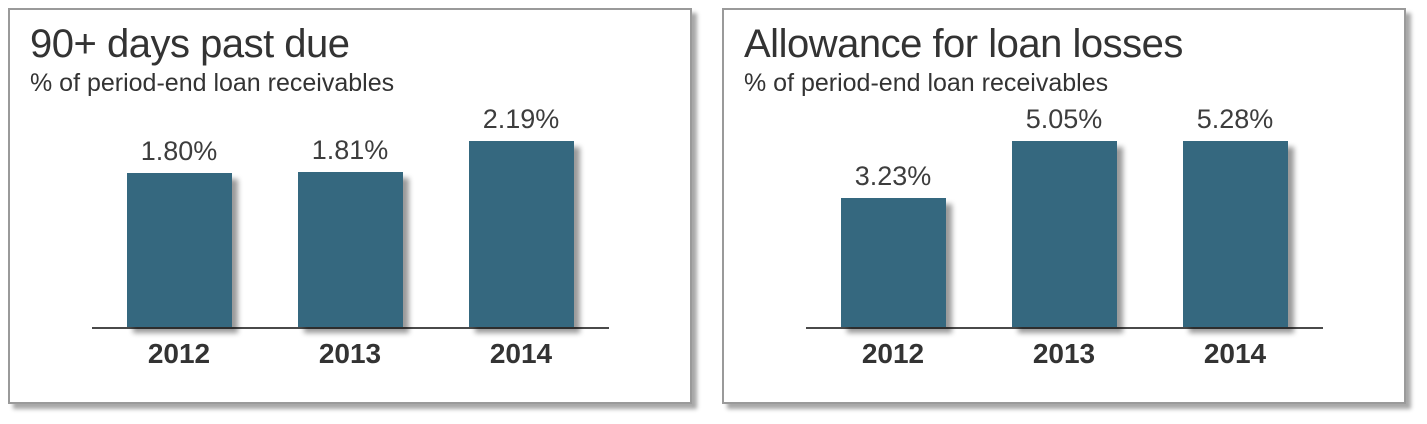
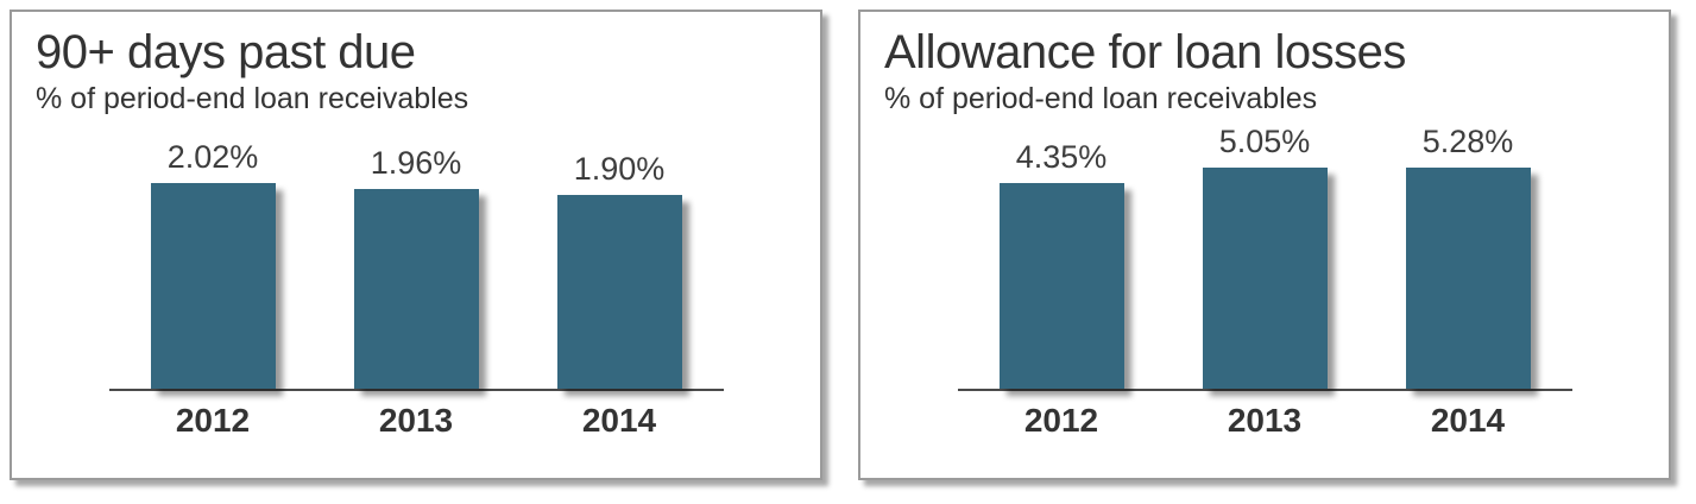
90+ days past due/2012: 1.80% -> 2.02%
90+ days past due/2013: 1.81% -> 1.96%
90+ days past due/2014: 2.19% -> 1.90%
Allowance for loan losses/2012: 3.23% -> 4.35%
